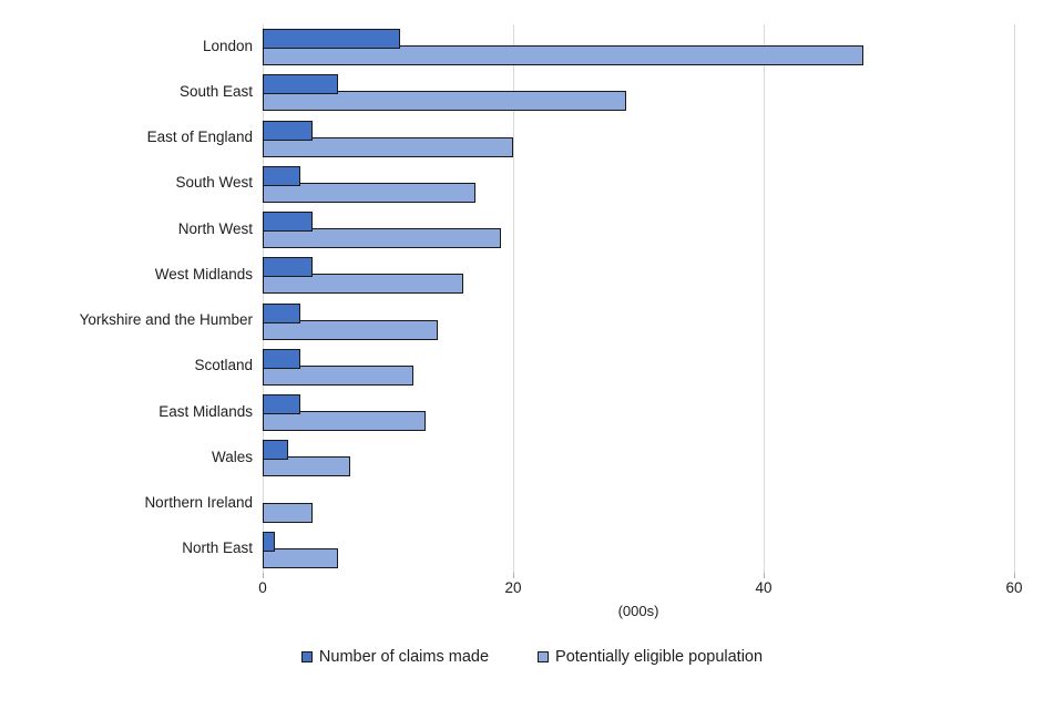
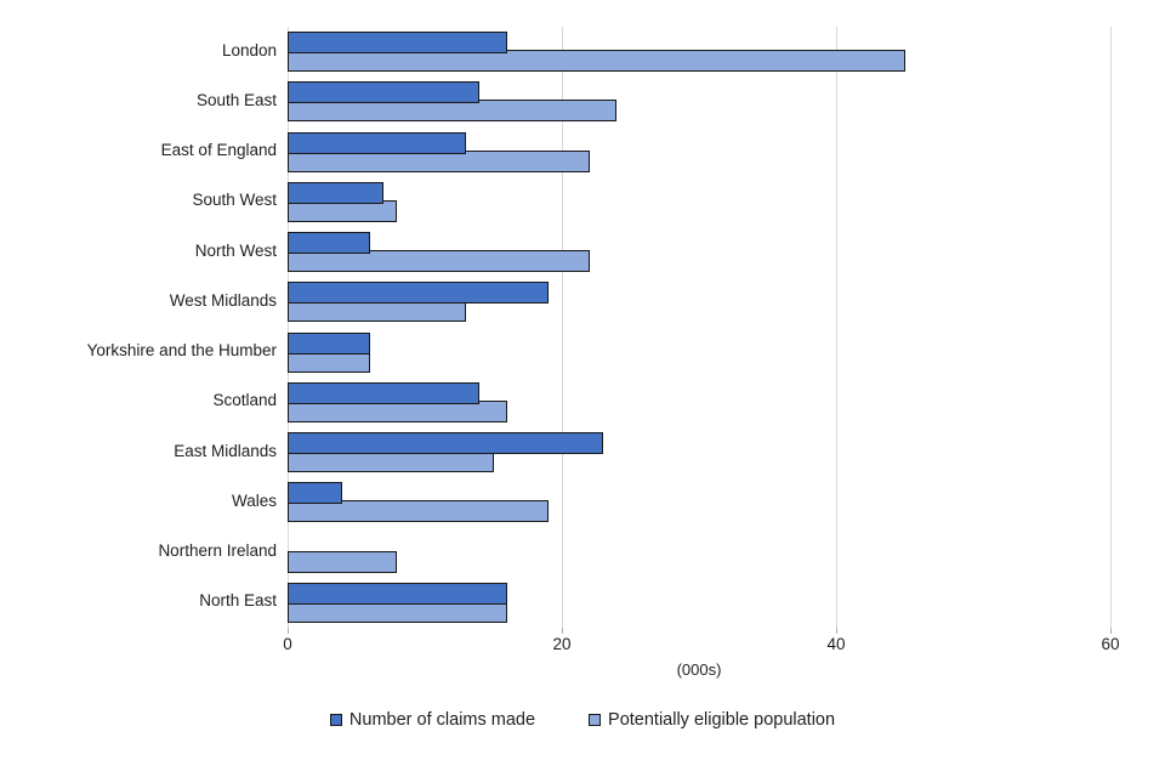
Number of claims made/London: 11 -> 16
Potentially eligible population/London: 48 -> 45
Number of claims made/South East: 6 -> 14
Potentially eligible population/South East: 29 -> 24
Number of claims made/East of England: 4 -> 13
Potentially eligible population/East of England: 20 -> 22
Number of claims made/South West: 3 -> 7
Potentially eligible population/South West: 17 -> 8
Number of claims made/North West: 4 -> 6
Potentially eligible population/North West: 19 -> 22
Number of claims made/West Midlands: 4 -> 19
Potentially eligible population/West Midlands: 16 -> 13
Number of claims made/Yorkshire and the Humber: 3 -> 6
Potentially eligible population/Yorkshire and the Humber: 14 -> 6
Number of claims made/Scotland: 3 -> 14
Potentially eligible population/Scotland: 12 -> 16
Number of claims made/East Midlands: 3 -> 23
Potentially eligible population/East Midlands: 13 -> 15
Number of claims made/Wales: 2 -> 4
Potentially eligible population/Wales: 7 -> 19
Potentially eligible population/Northern Ireland: 4 -> 8
Number of claims made/North East: 1 -> 16
Potentially eligible population/North East: 6 -> 16
